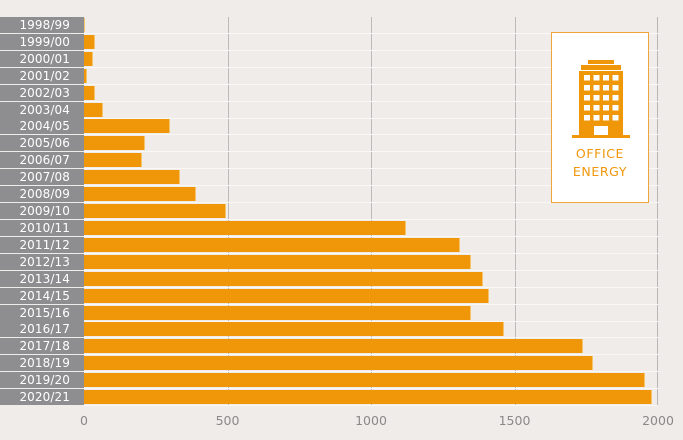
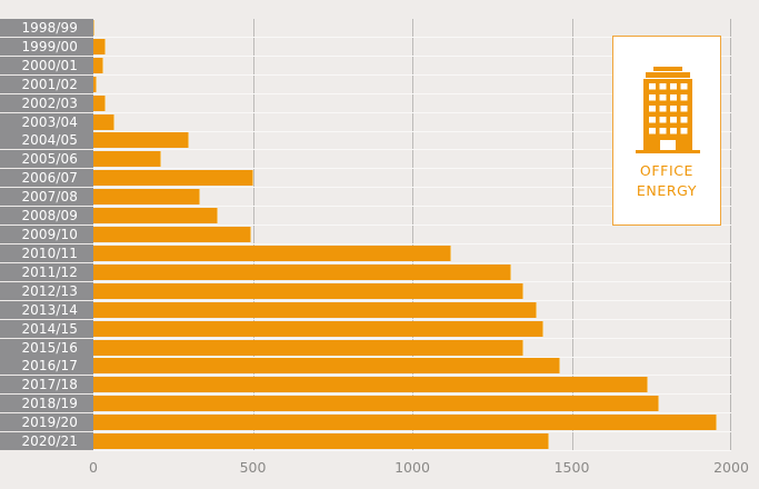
2006/07: 200 -> 500
2020/21: 1980 -> 1430
